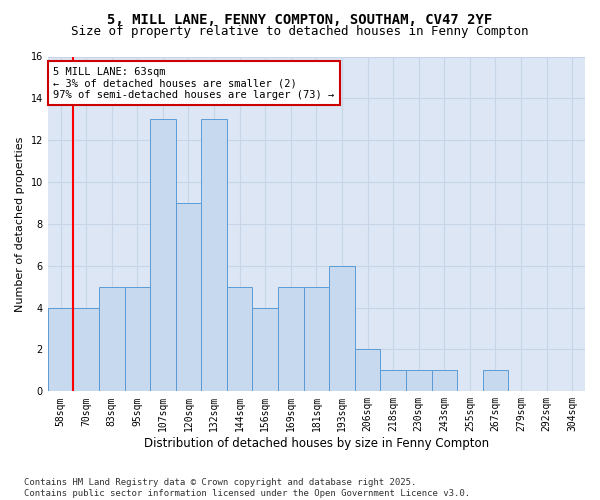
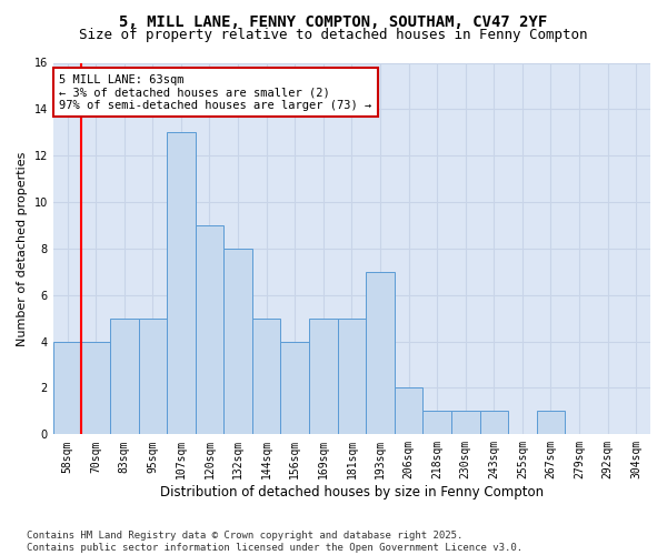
132sqm: 13 -> 8
193sqm: 6 -> 7
